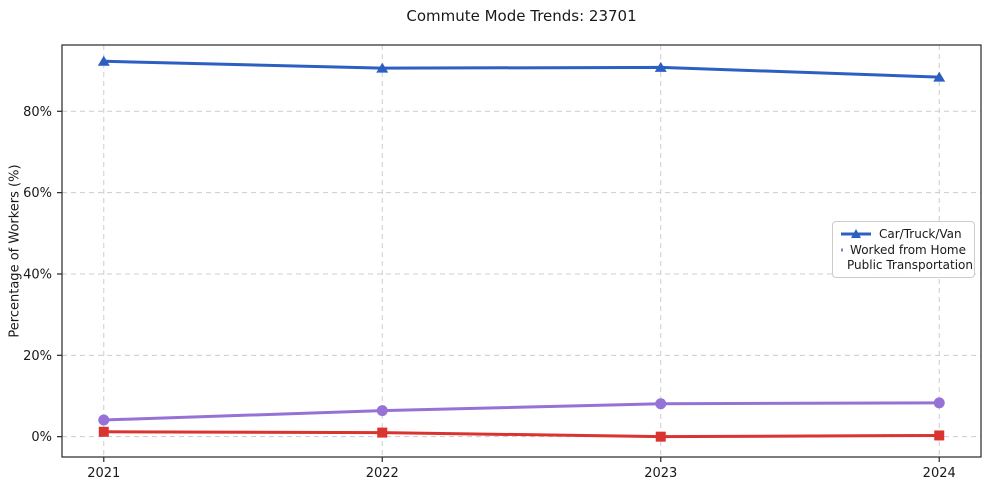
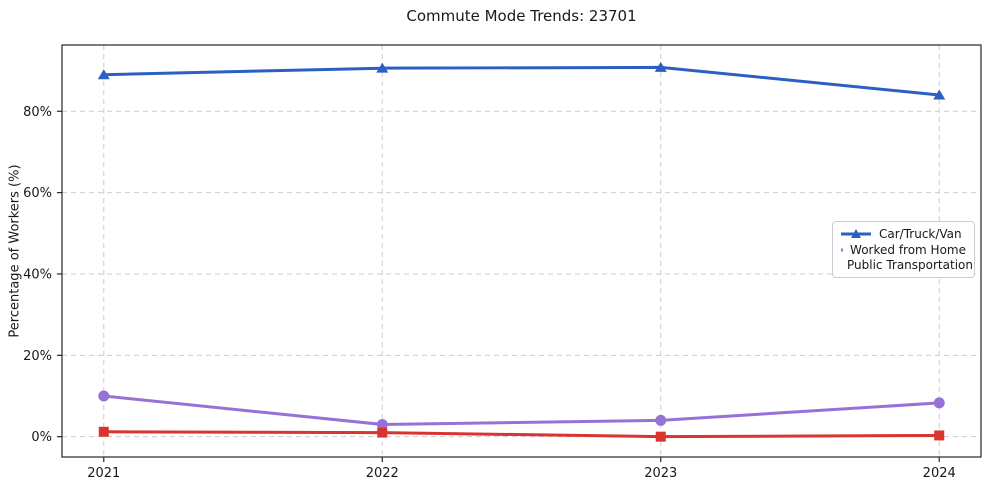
Car/Truck/Van/2021: 92% -> 89%
Worked from Home/2021: 4% -> 10%
Worked from Home/2022: 6% -> 3%
Worked from Home/2023: 8% -> 4%
Car/Truck/Van/2024: 88% -> 84%
